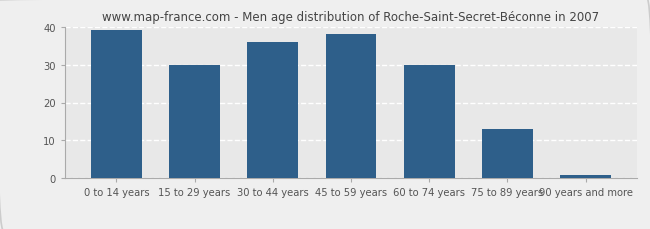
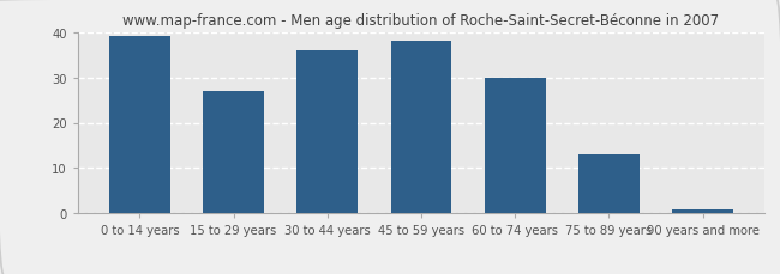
15 to 29 years: 30 -> 27
